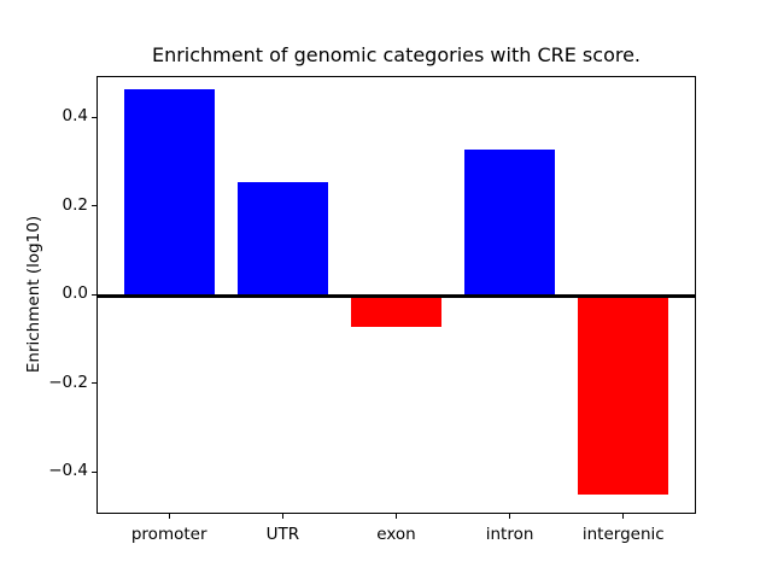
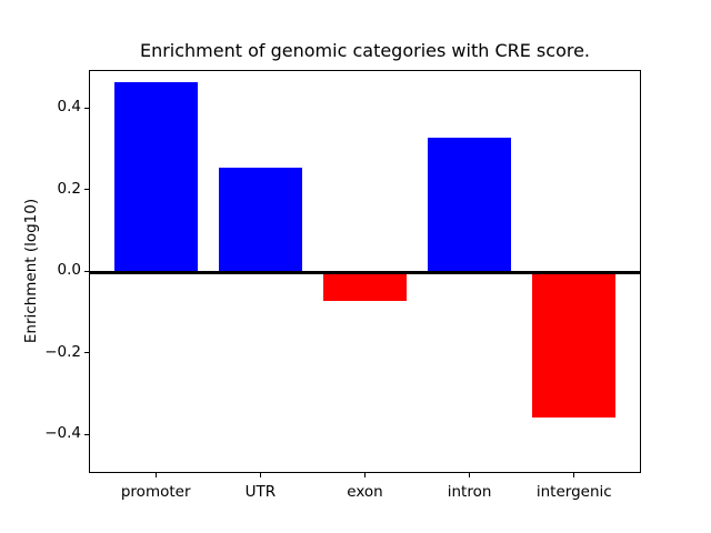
intergenic: -0.45 -> -0.36
